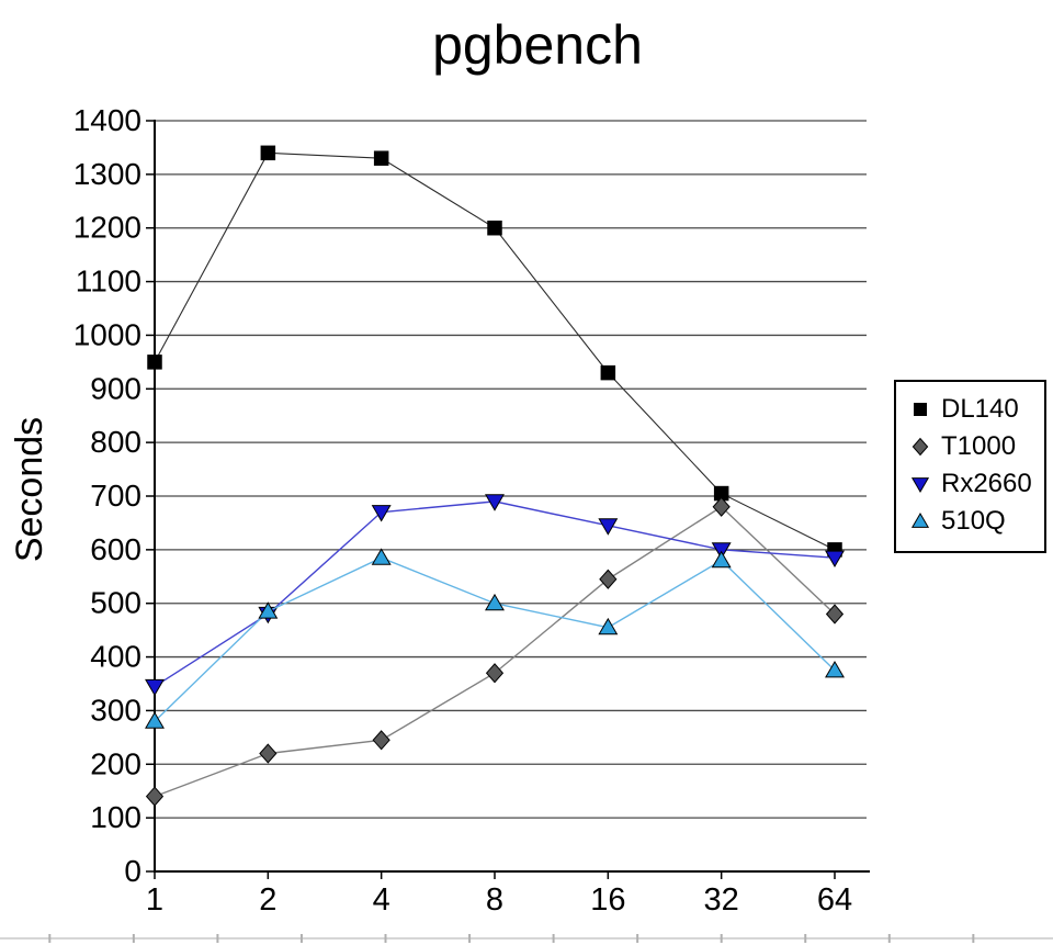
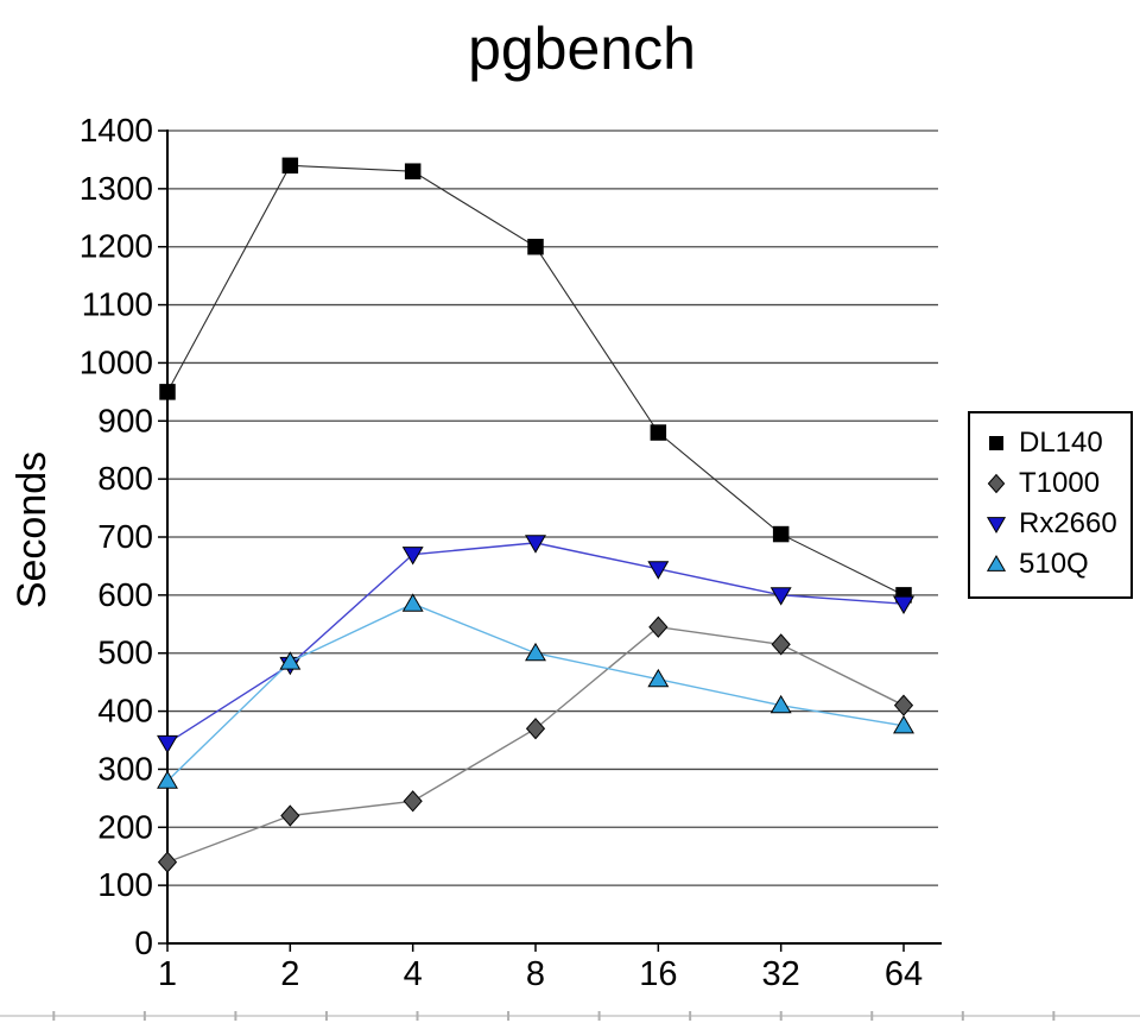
DL140/16: 930 -> 880
T1000/32: 680 -> 520
510Q/32: 580 -> 410
T1000/64: 480 -> 410
